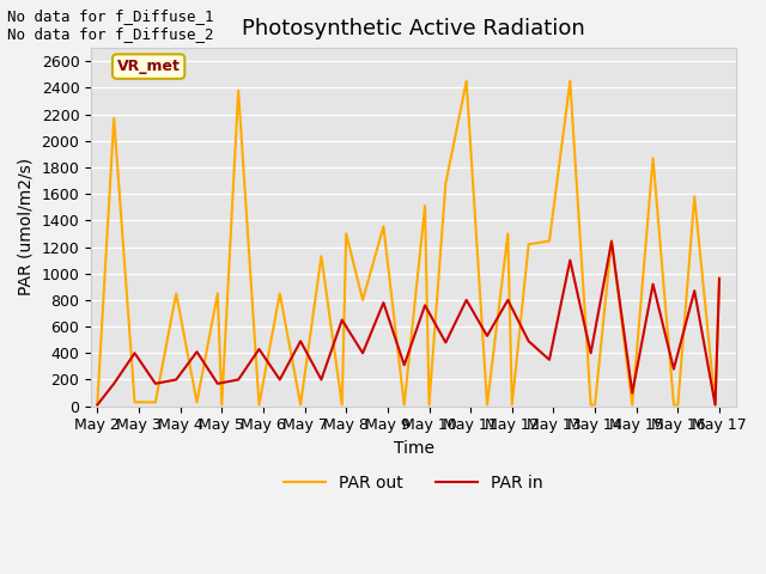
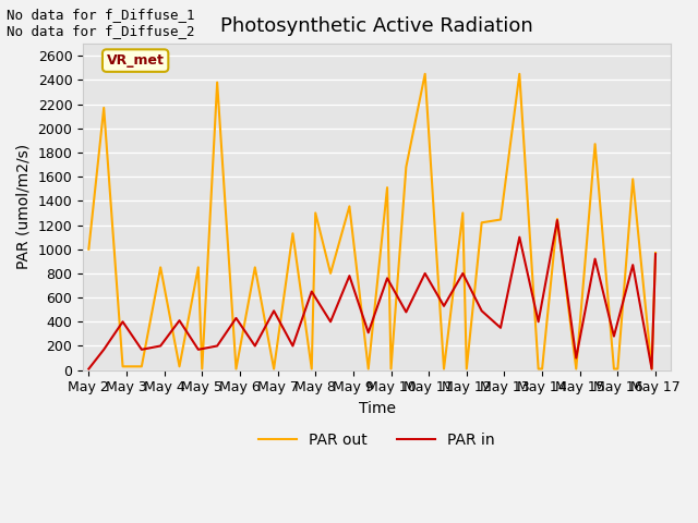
PAR out/May 2: 20 -> 1000
